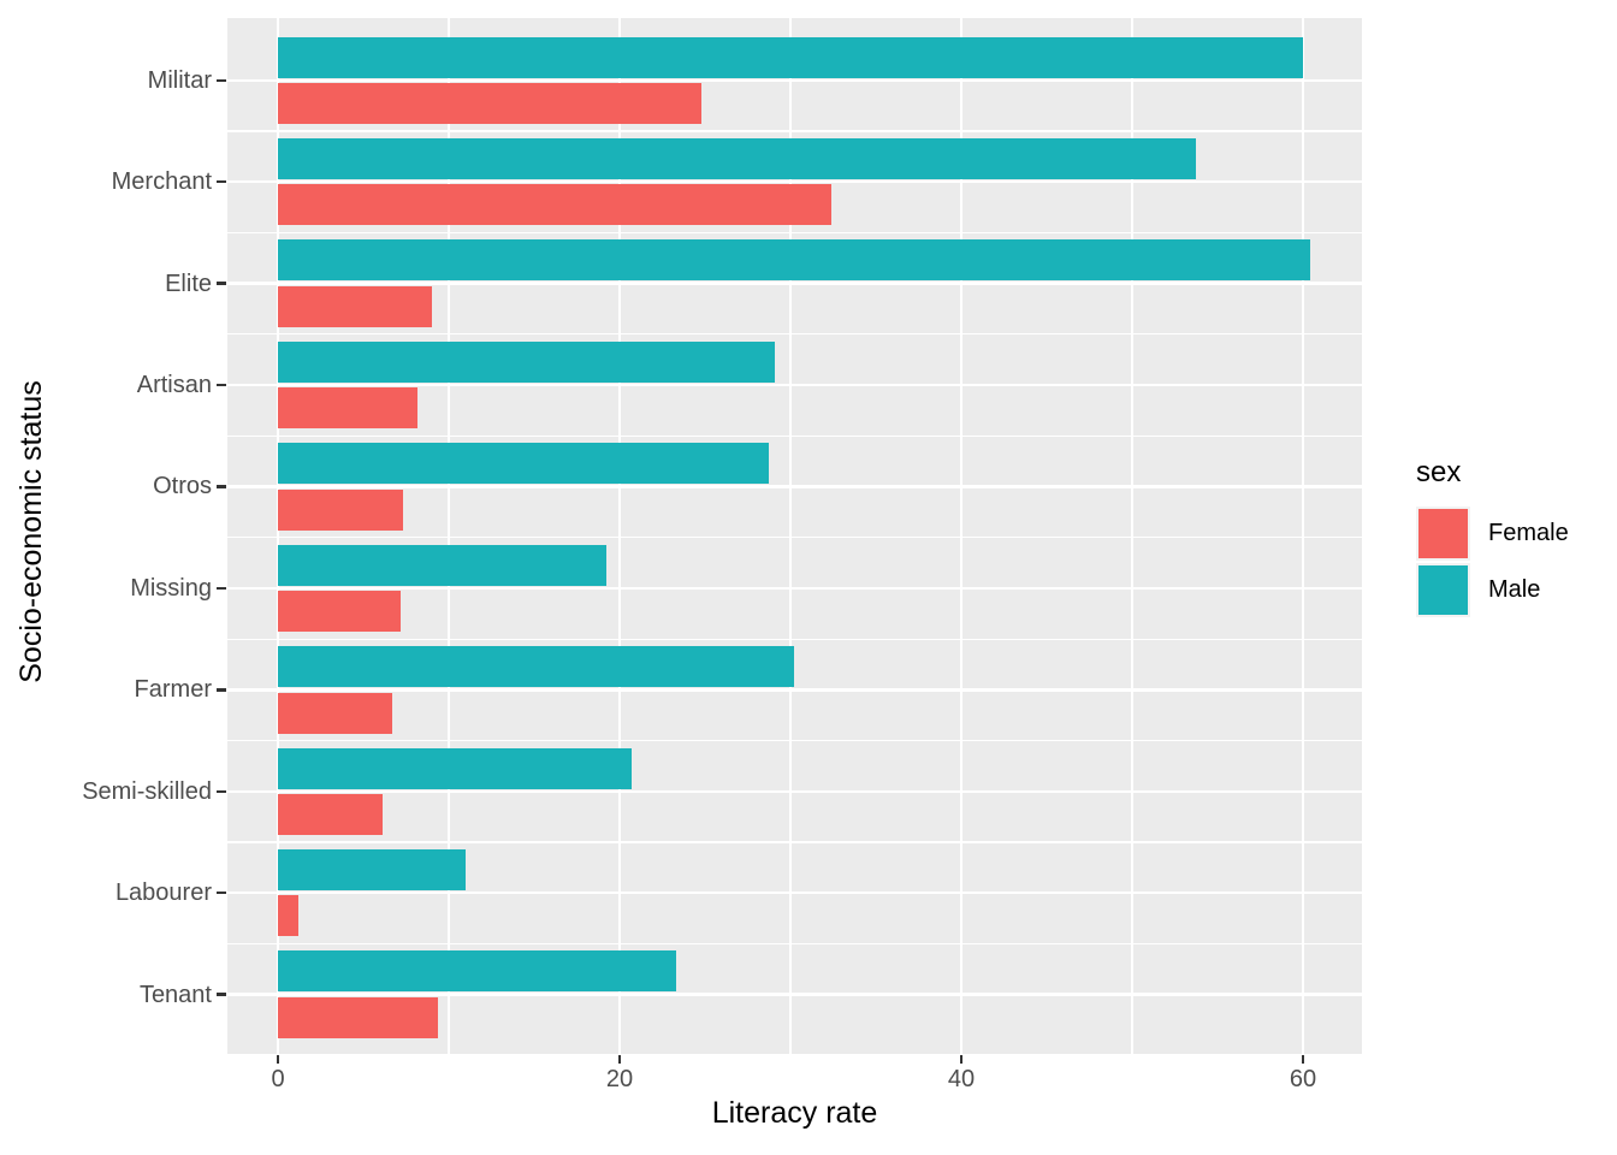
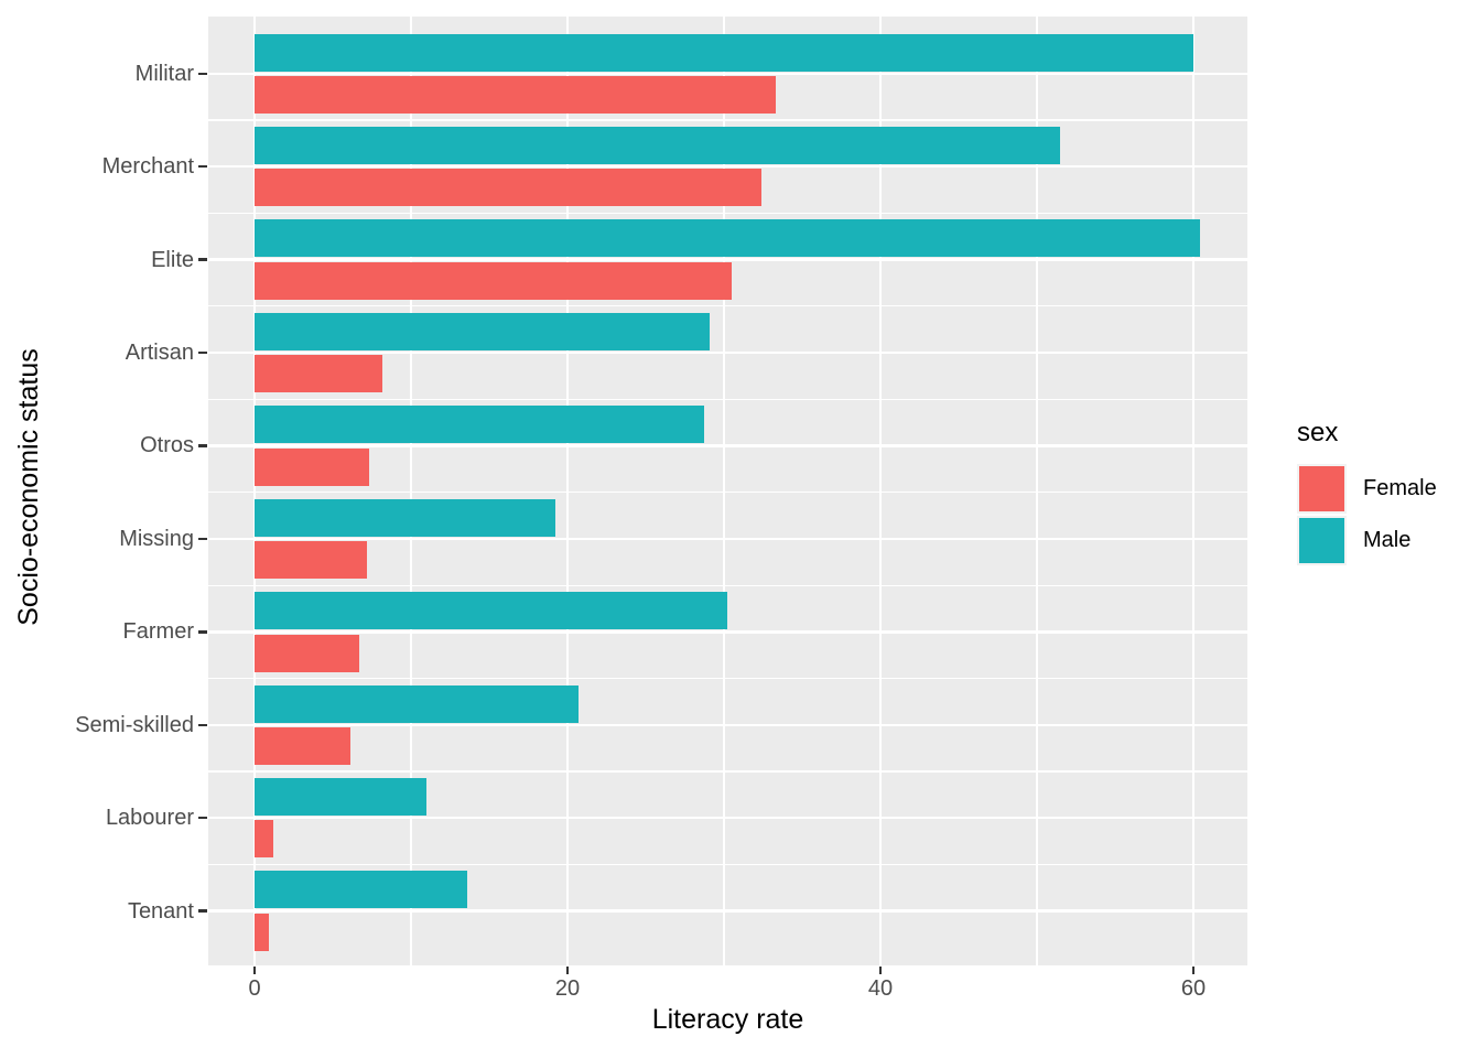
Female/Militar: 24.8 -> 33.3
Male/Merchant: 53.7 -> 51.5
Female/Elite: 9.0 -> 30.5
Female/Tenant: 9.4 -> 0.9
Male/Tenant: 23.3 -> 13.6
